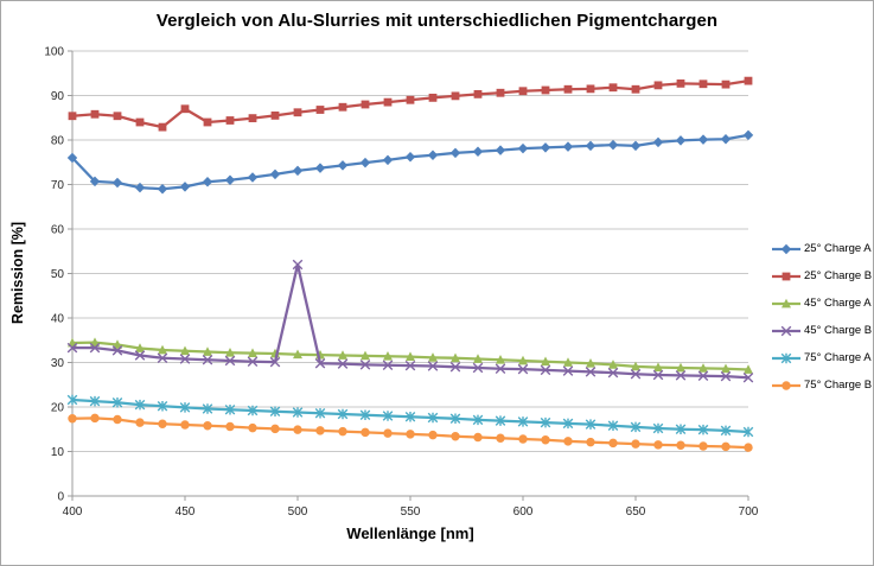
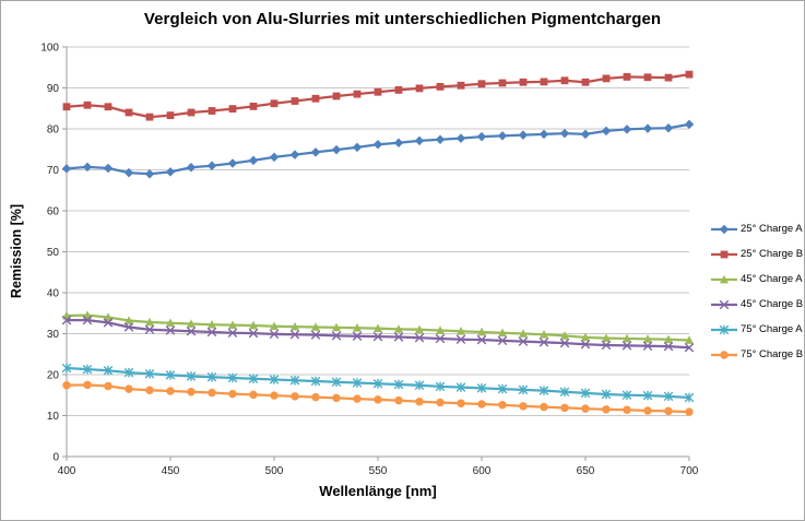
25° Charge A/400: 76 -> 70
25° Charge B/450: 87 -> 83
45° Charge B/500: 52 -> 30
